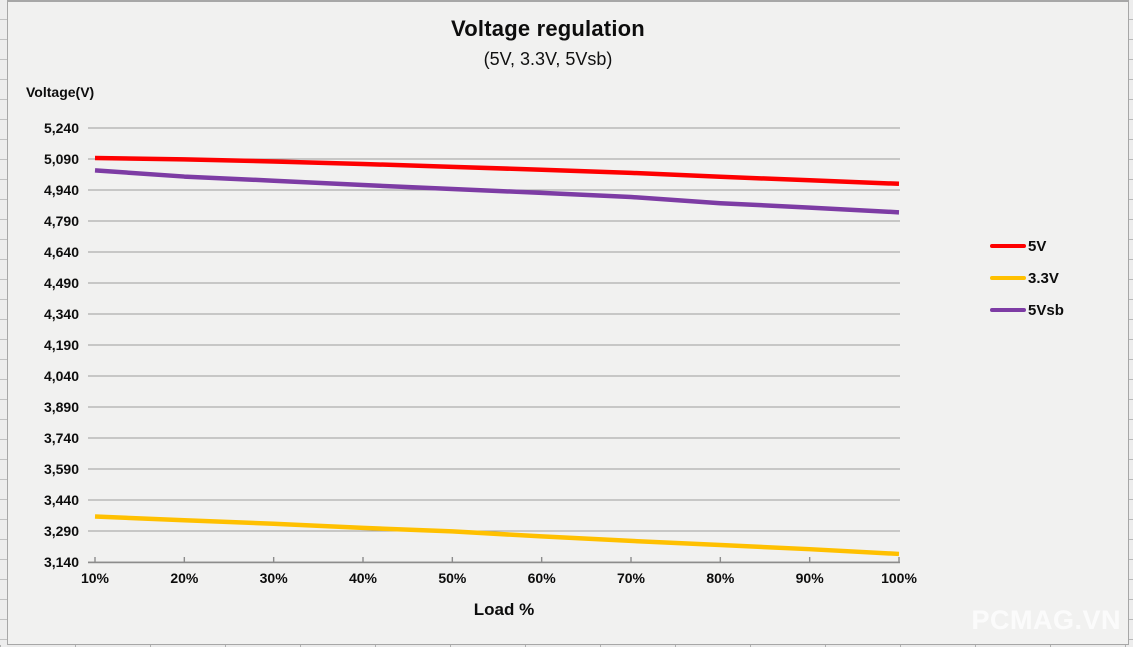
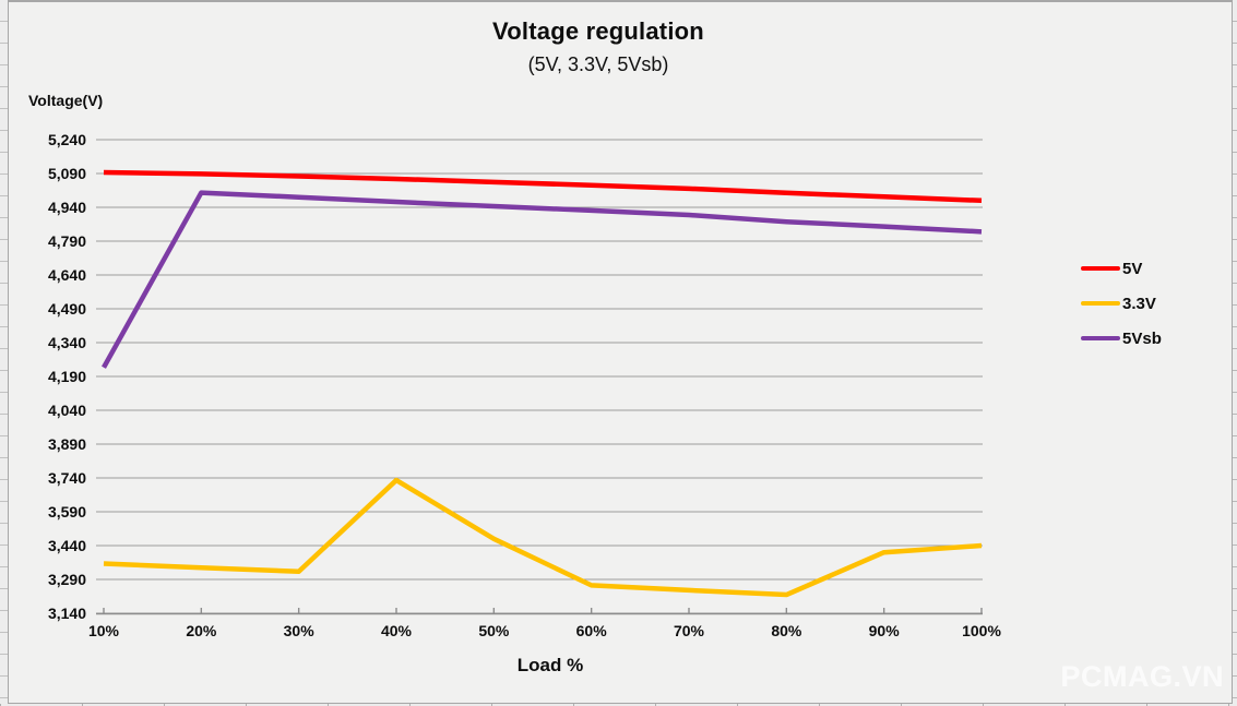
5Vsb/10%: 5040 -> 4230
3.3V/40%: 3300 -> 3730
3.3V/50%: 3290 -> 3470
3.3V/90%: 3200 -> 3410
3.3V/100%: 3180 -> 3440
